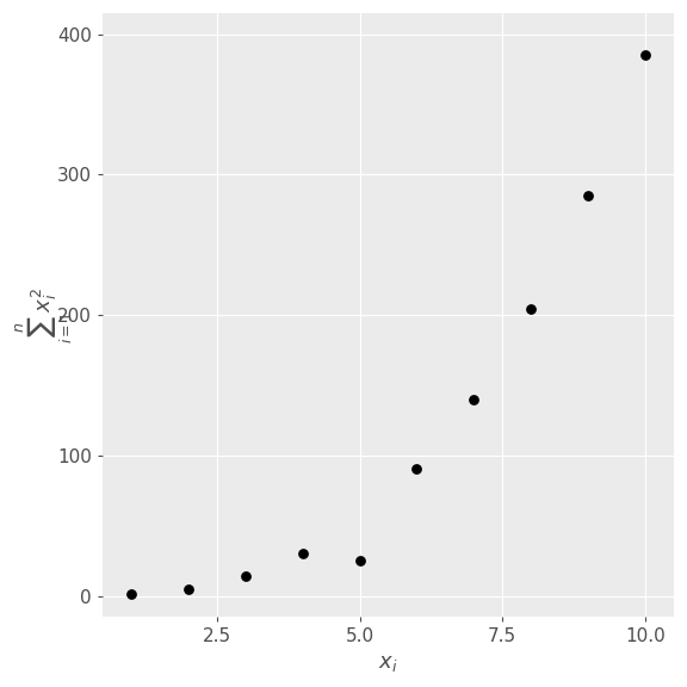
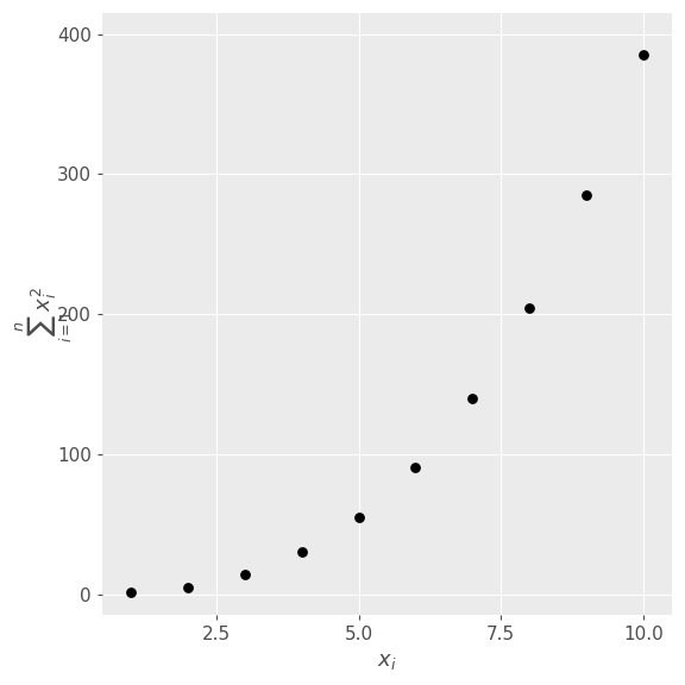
5.0: 25 -> 55
